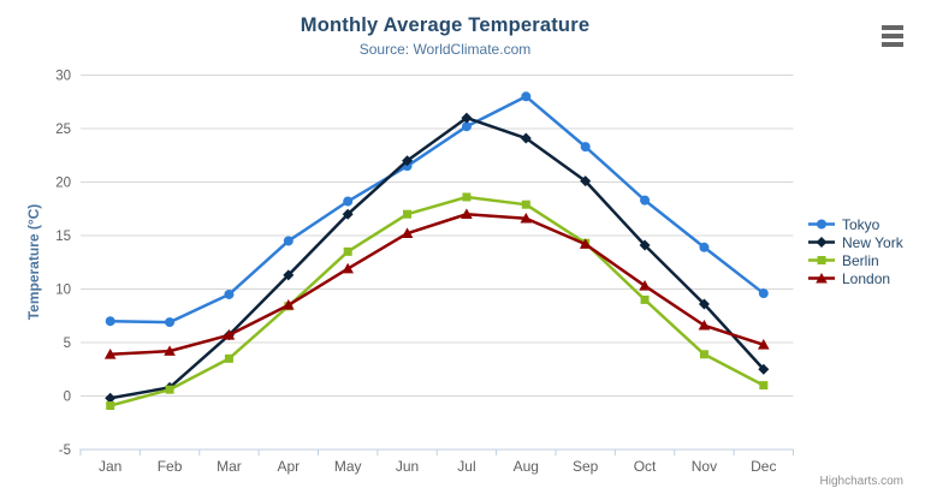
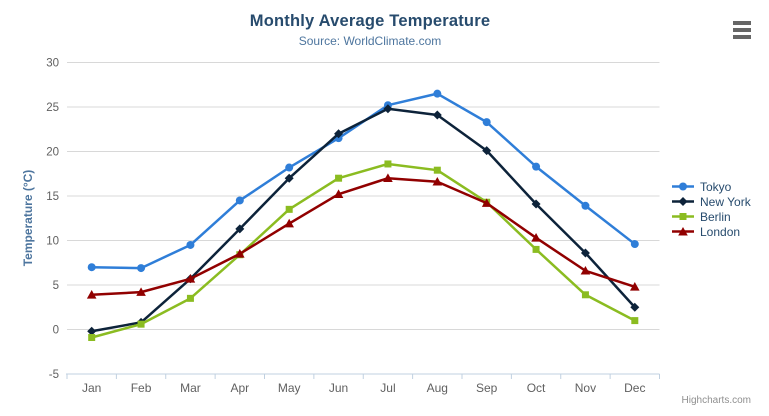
New York/Jul: 26 -> 25
Tokyo/Aug: 28 -> 26
